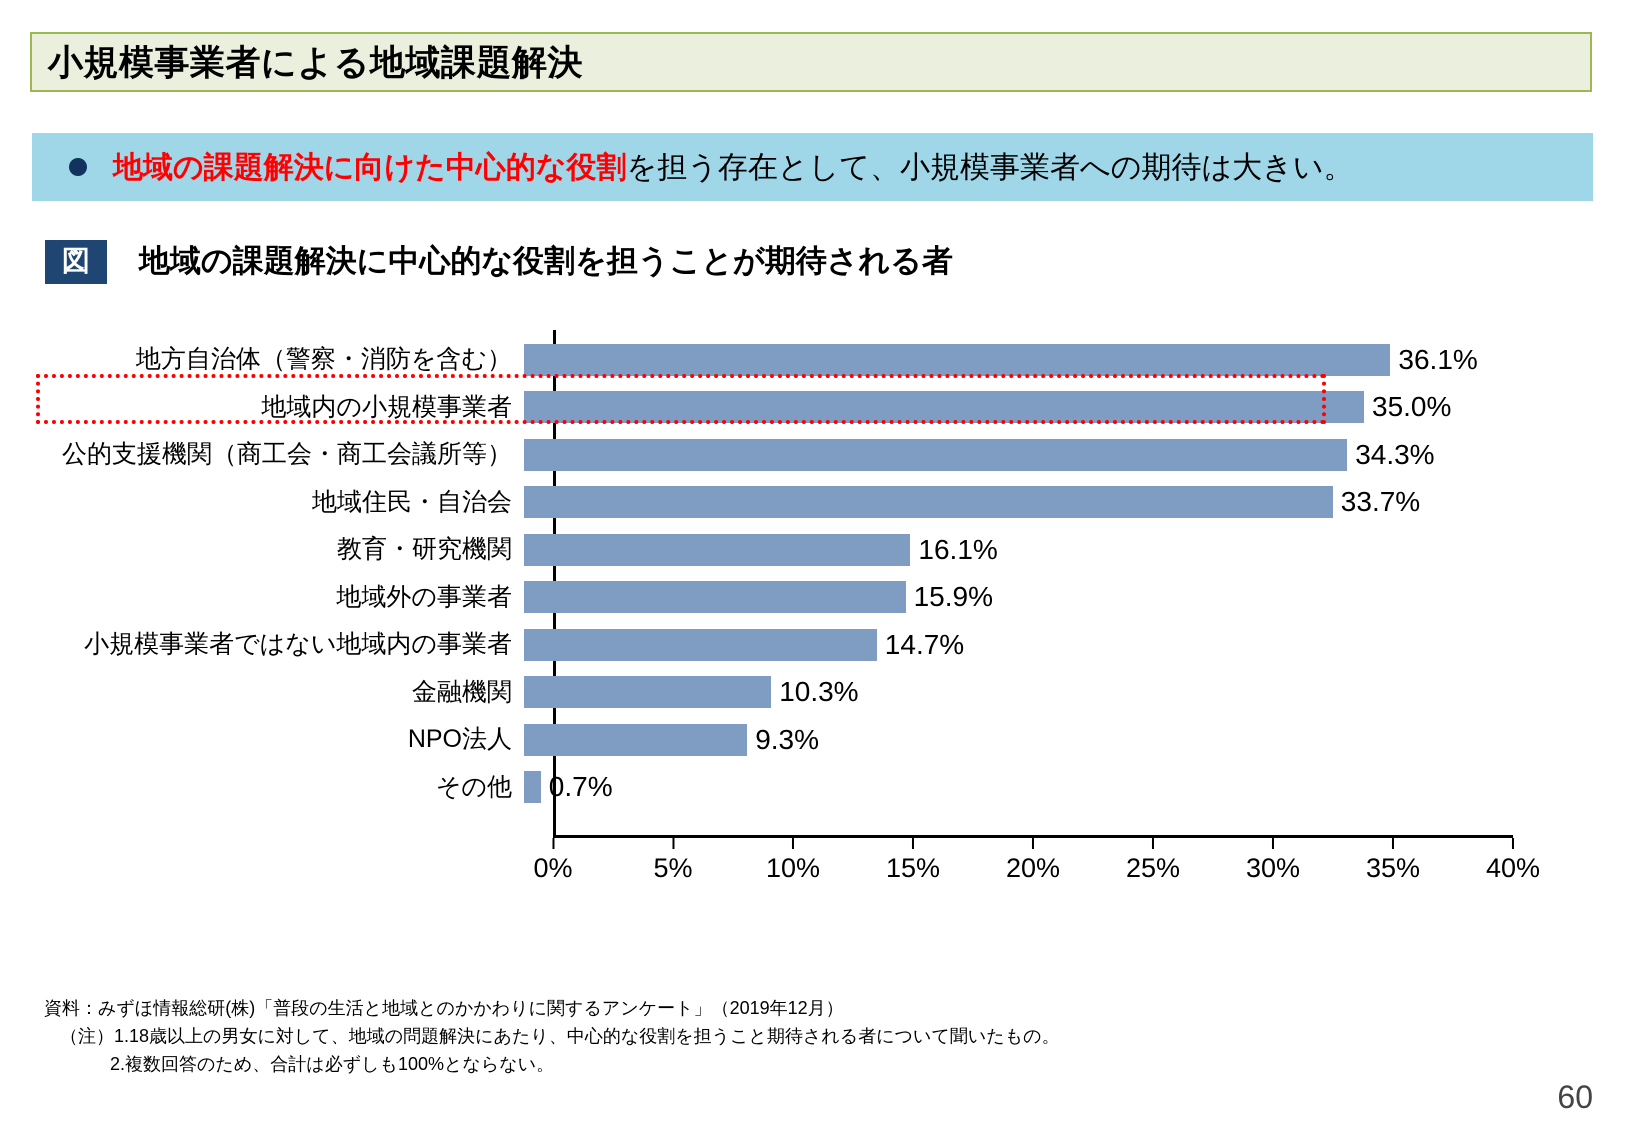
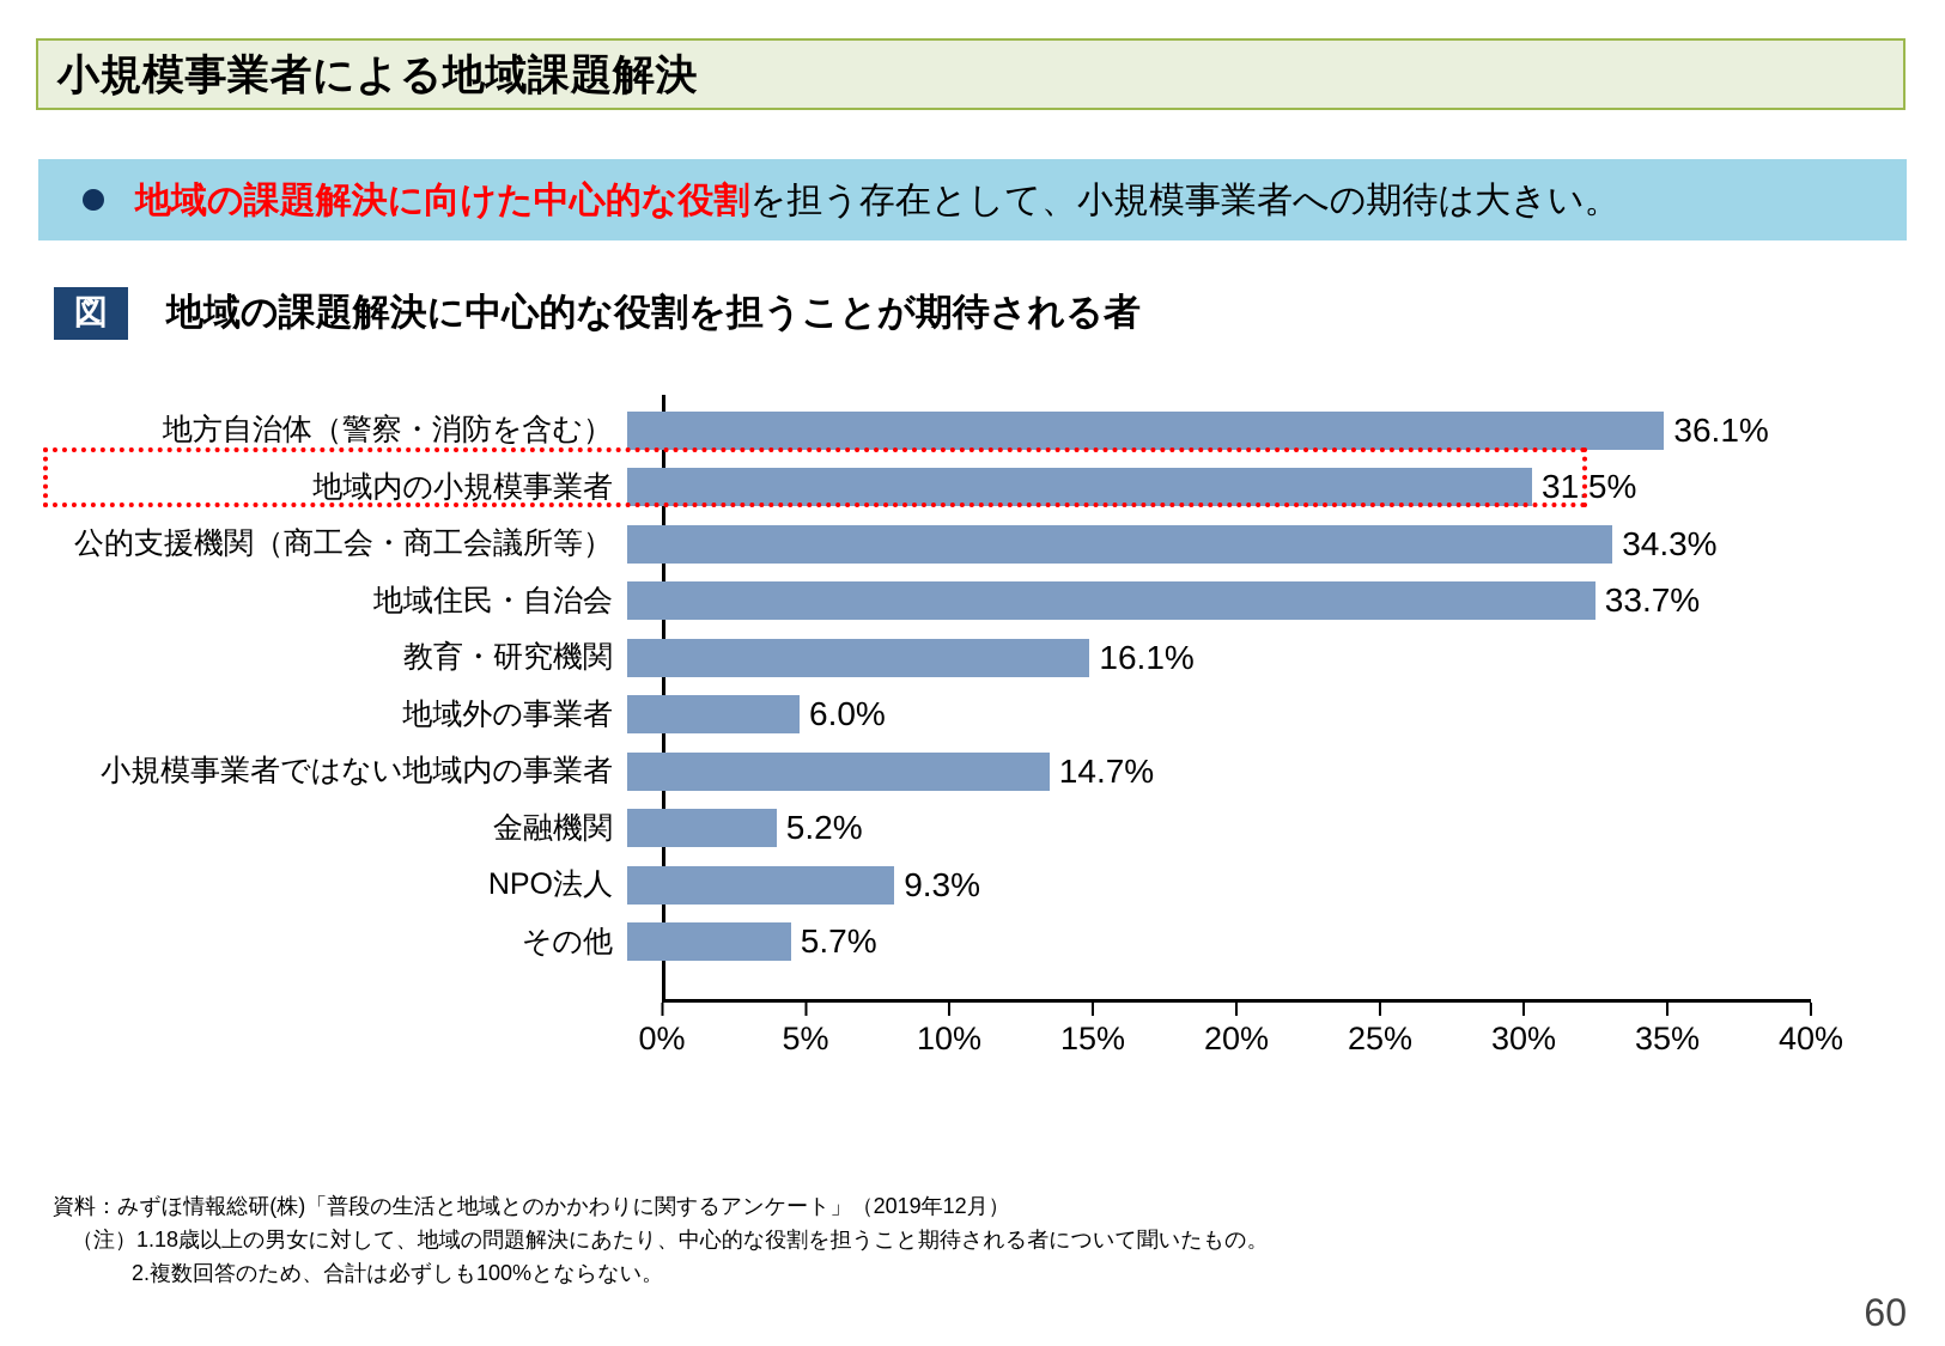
地域内の小規模事業者: 35.0% -> 31.5%
地域外の事業者: 15.9% -> 6.0%
金融機関: 10.3% -> 5.2%
その他: 0.7% -> 5.7%
